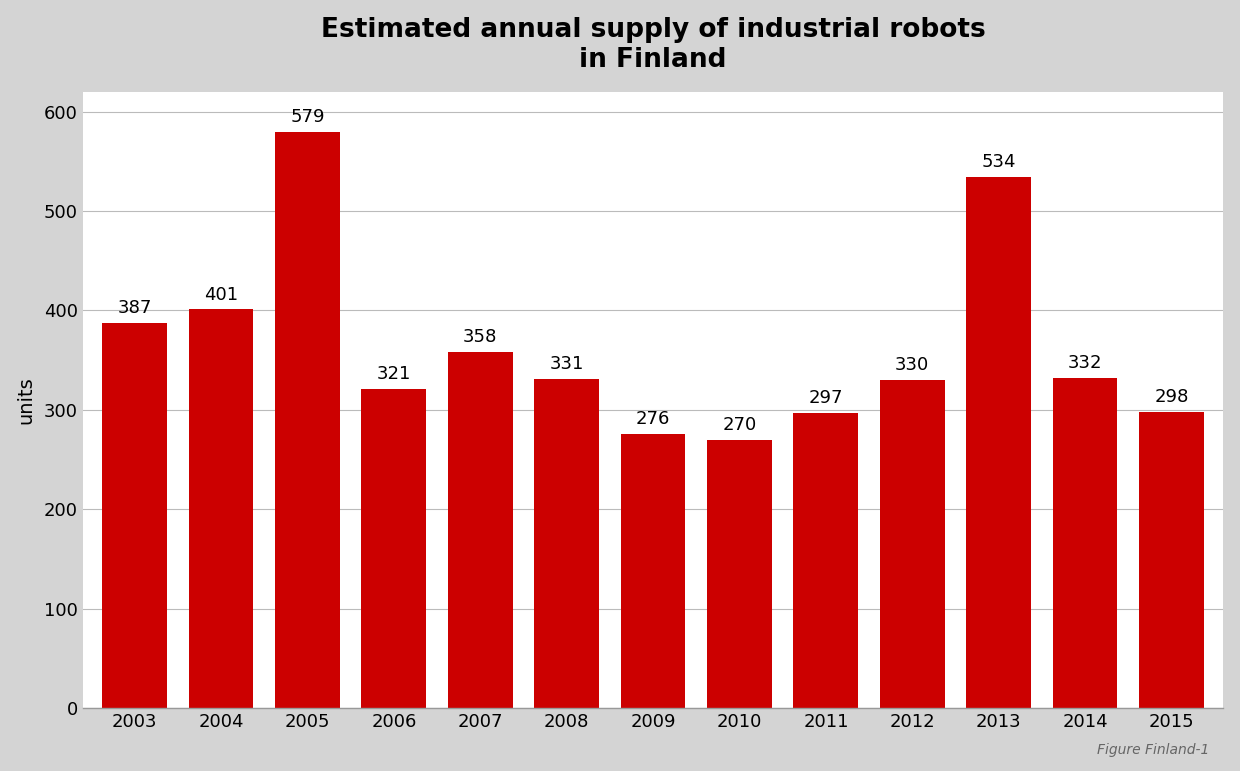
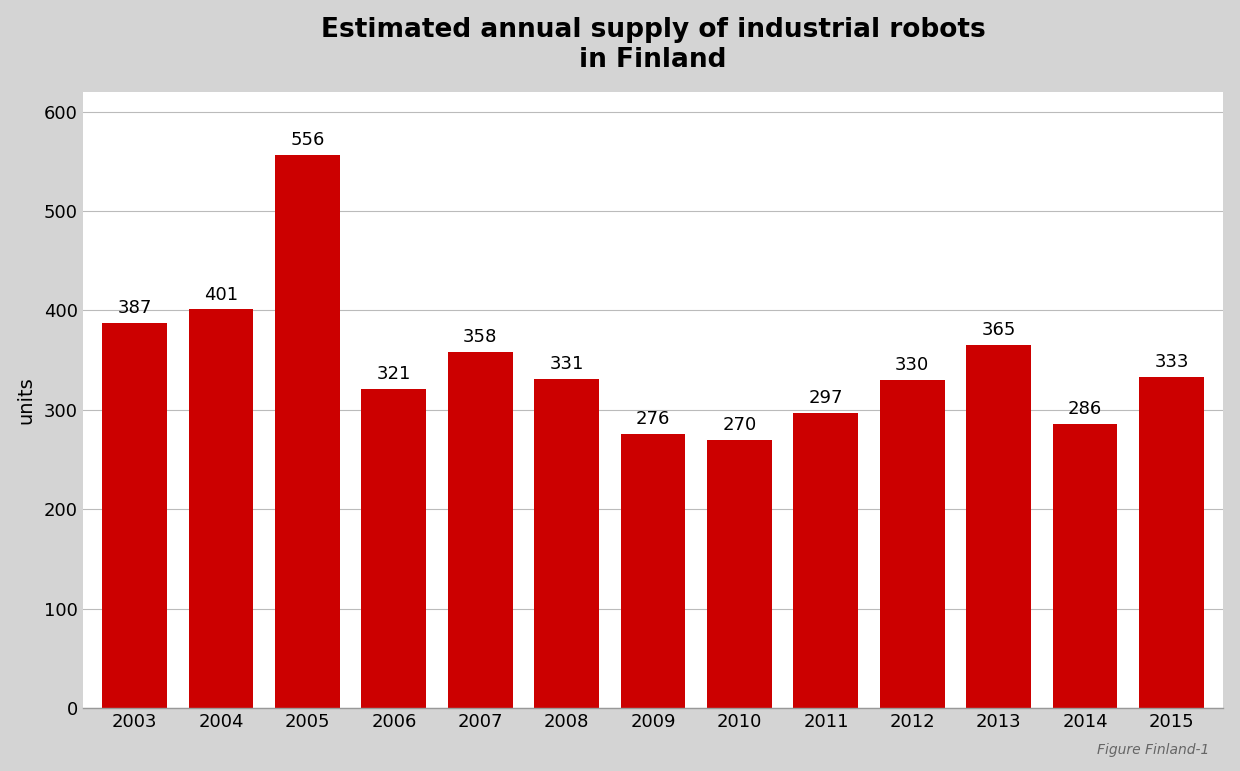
2005: 579 -> 556
2013: 534 -> 365
2014: 332 -> 286
2015: 298 -> 333
